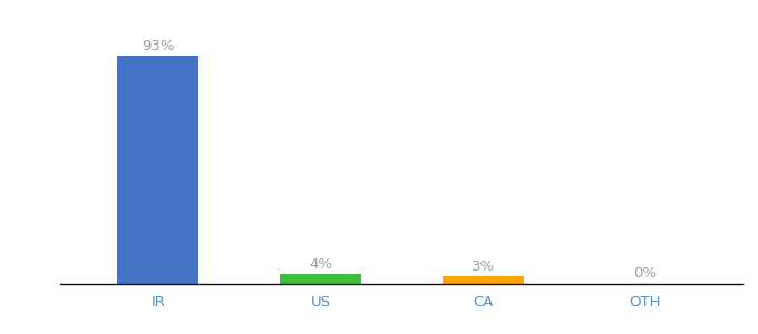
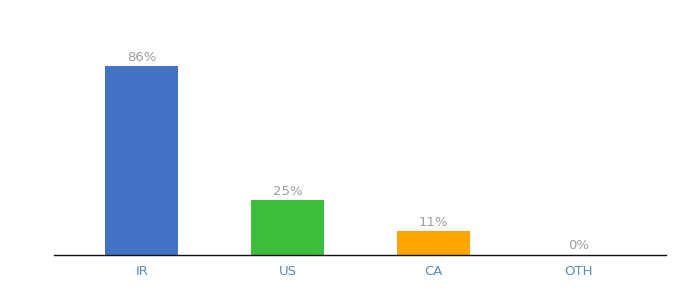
IR: 93% -> 86%
US: 4% -> 25%
CA: 3% -> 11%
